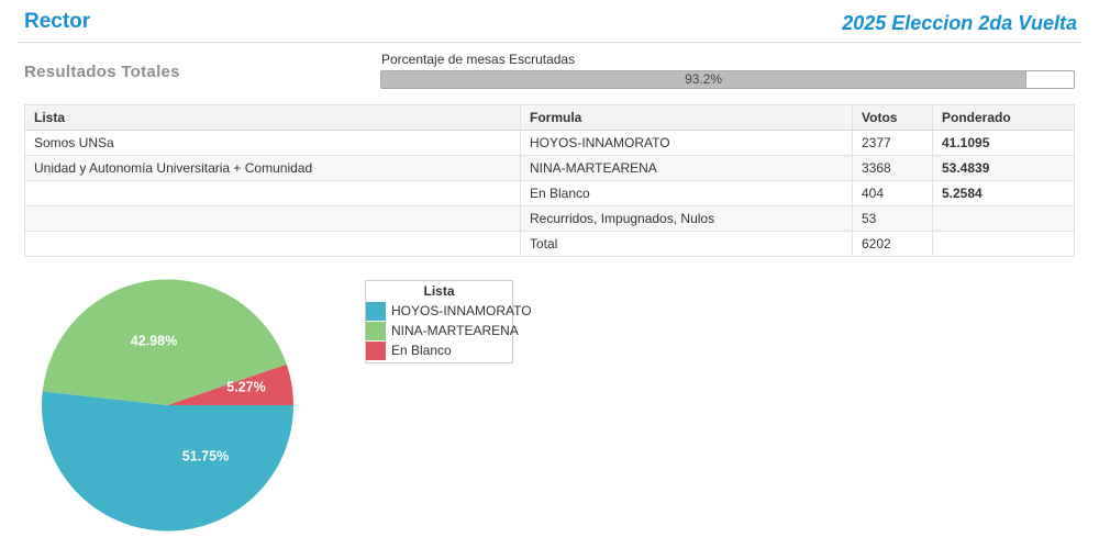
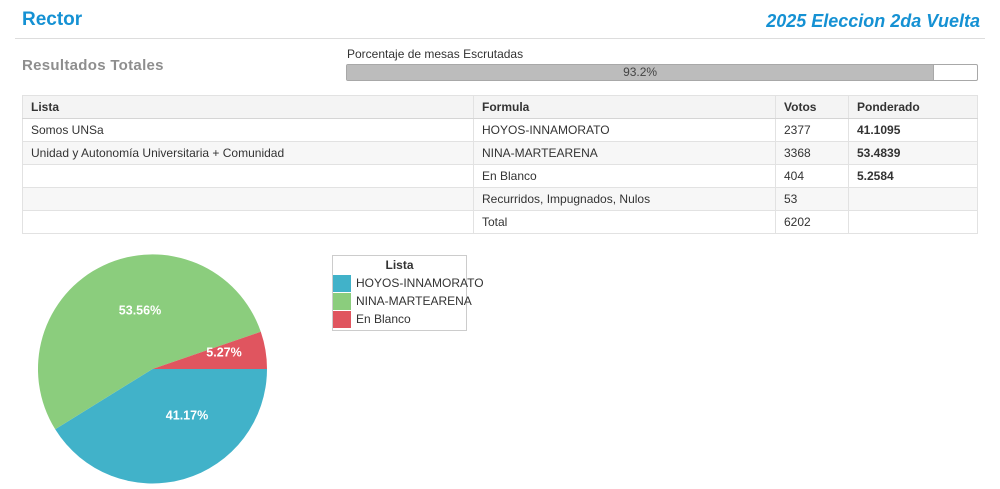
HOYOS-INNAMORATO: 51.75% -> 41.17%
NINA-MARTEARENA: 42.98% -> 53.56%
